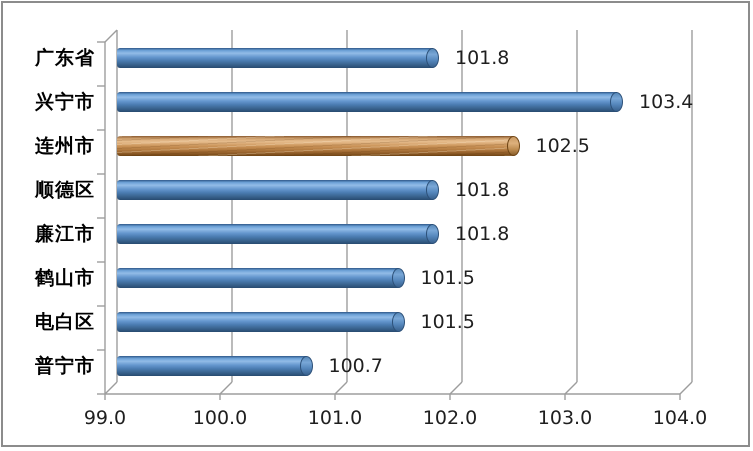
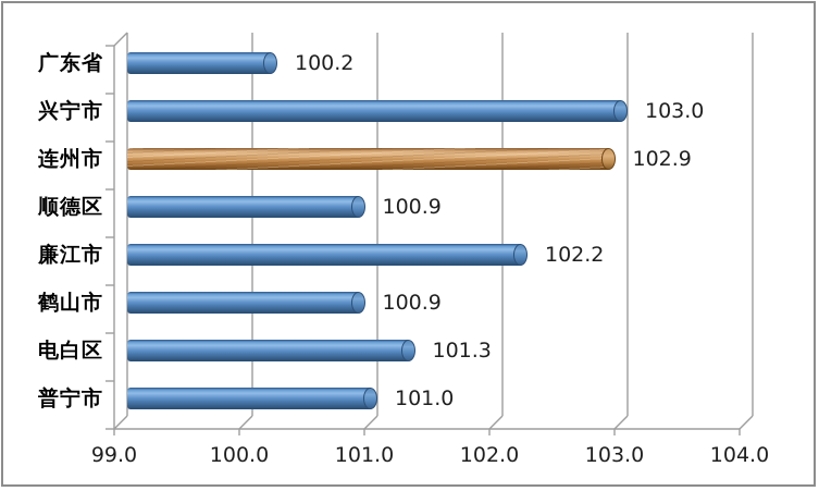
广东省: 101.8 -> 100.2
兴宁市: 103.4 -> 103.0
连州市: 102.5 -> 102.9
顺德区: 101.8 -> 100.9
廉江市: 101.8 -> 102.2
鹤山市: 101.5 -> 100.9
电白区: 101.5 -> 101.3
普宁市: 100.7 -> 101.0
